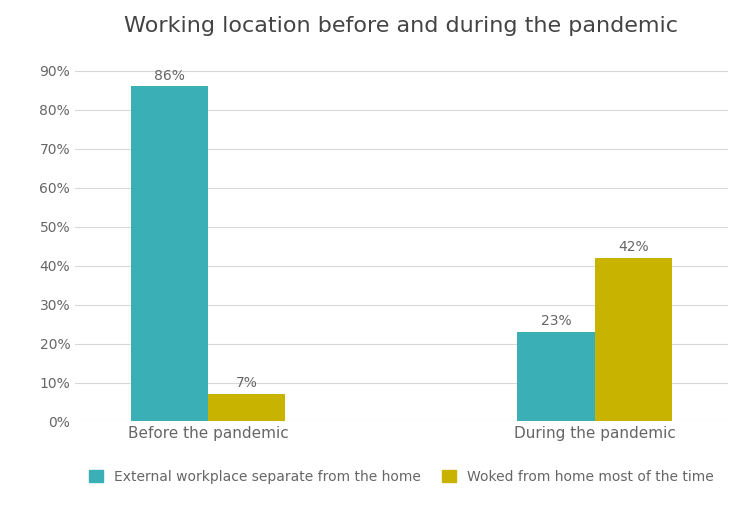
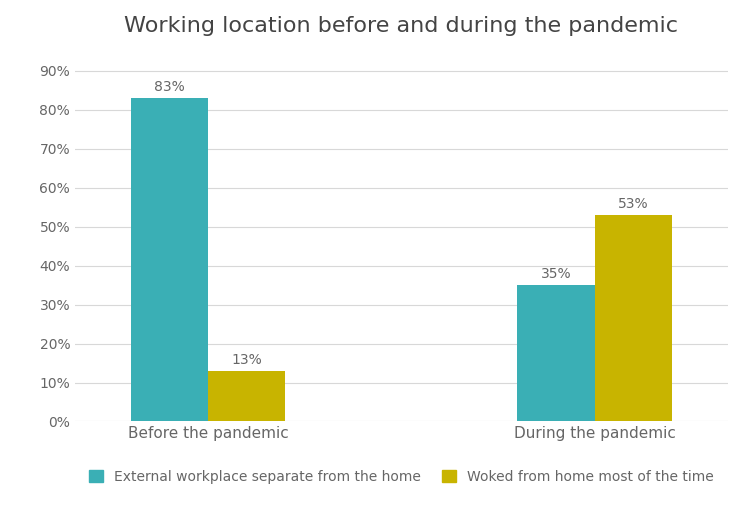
External workplace separate from the home/Before the pandemic: 86% -> 83%
Woked from home most of the time/Before the pandemic: 7% -> 13%
External workplace separate from the home/During the pandemic: 23% -> 35%
Woked from home most of the time/During the pandemic: 42% -> 53%
